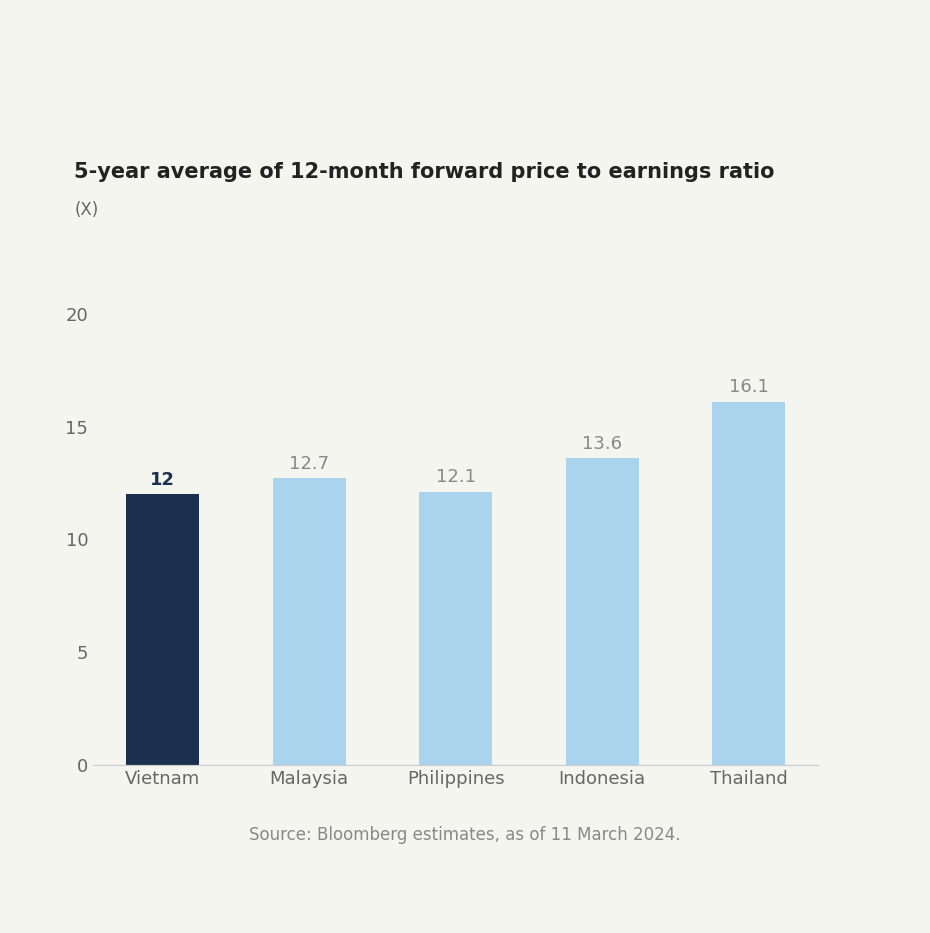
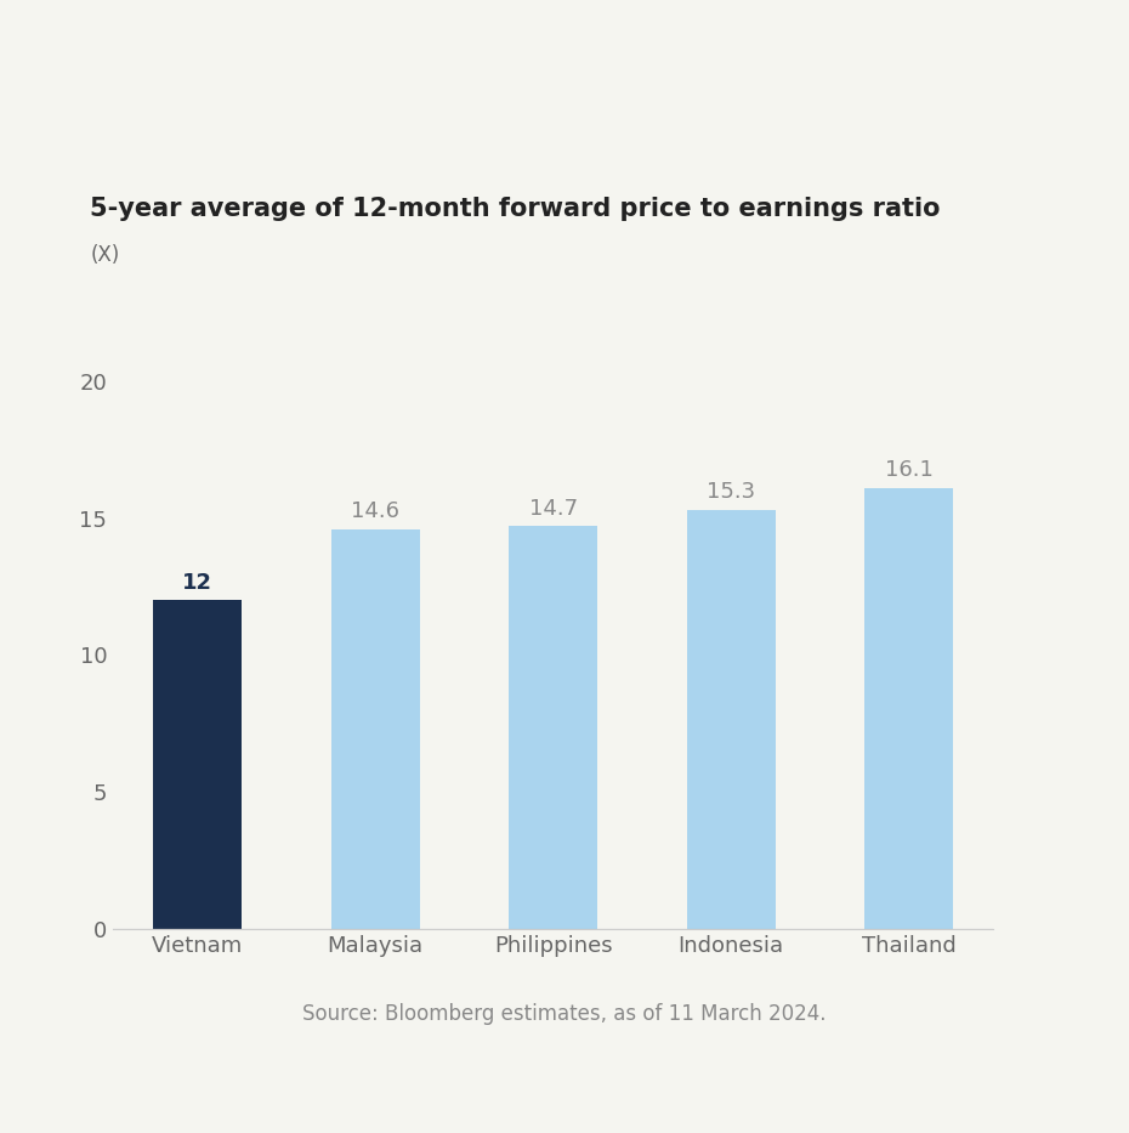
Malaysia: 12.7 -> 14.6
Philippines: 12.1 -> 14.7
Indonesia: 13.6 -> 15.3
